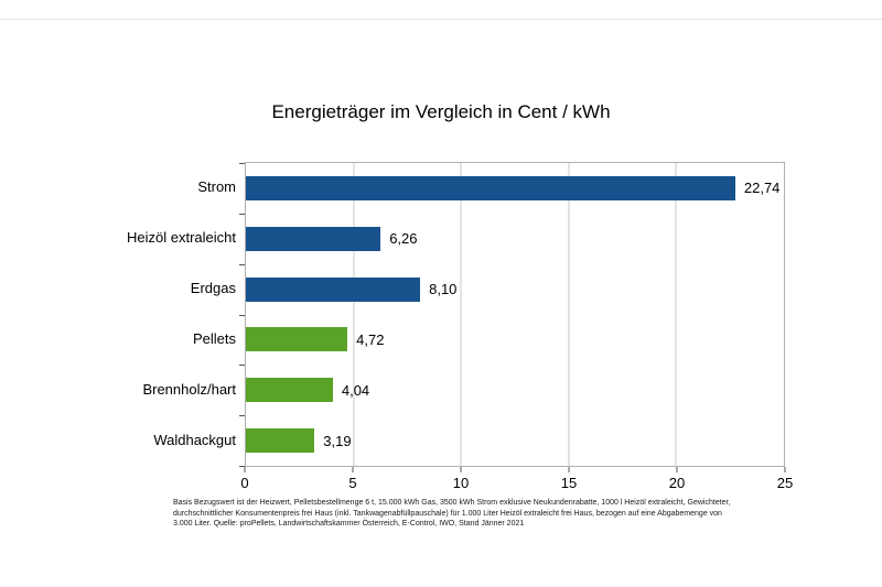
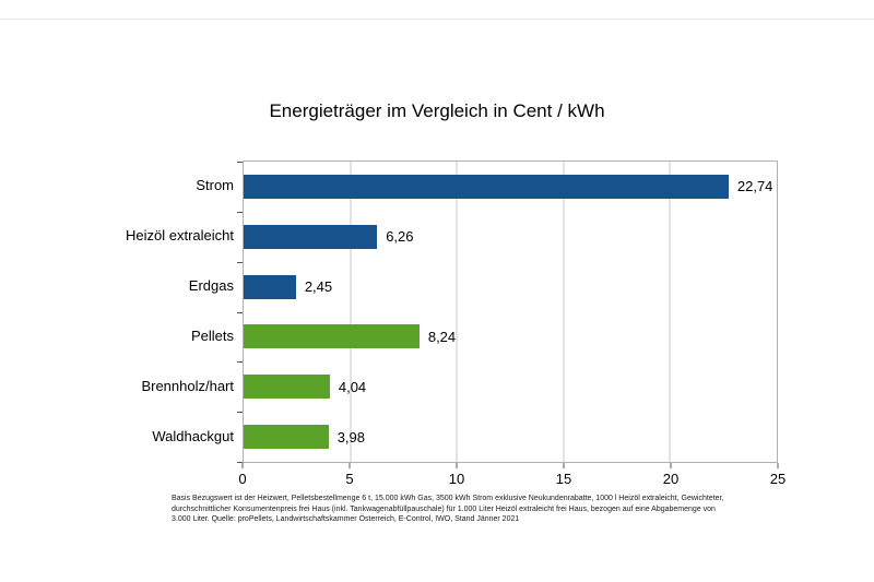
Erdgas: 8,10 -> 2,45
Pellets: 4,72 -> 8,24
Waldhackgut: 3,19 -> 3,98
